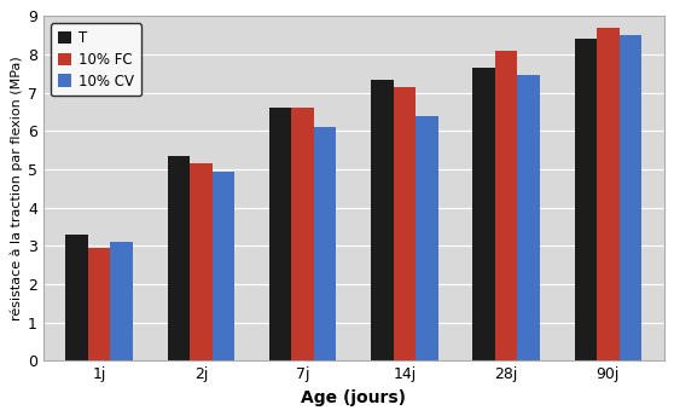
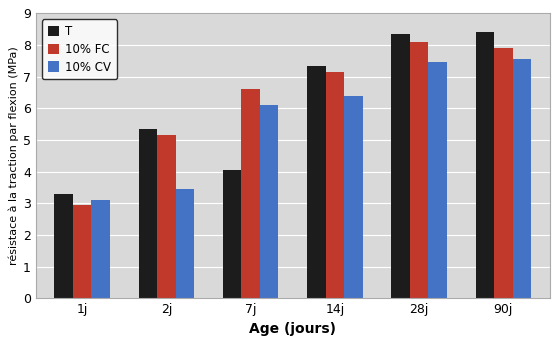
10% CV/2j: 4.95 -> 3.45
T/7j: 6.60 -> 4.05
T/28j: 7.65 -> 8.35
10% FC/90j: 8.70 -> 7.90
10% CV/90j: 8.50 -> 7.55
